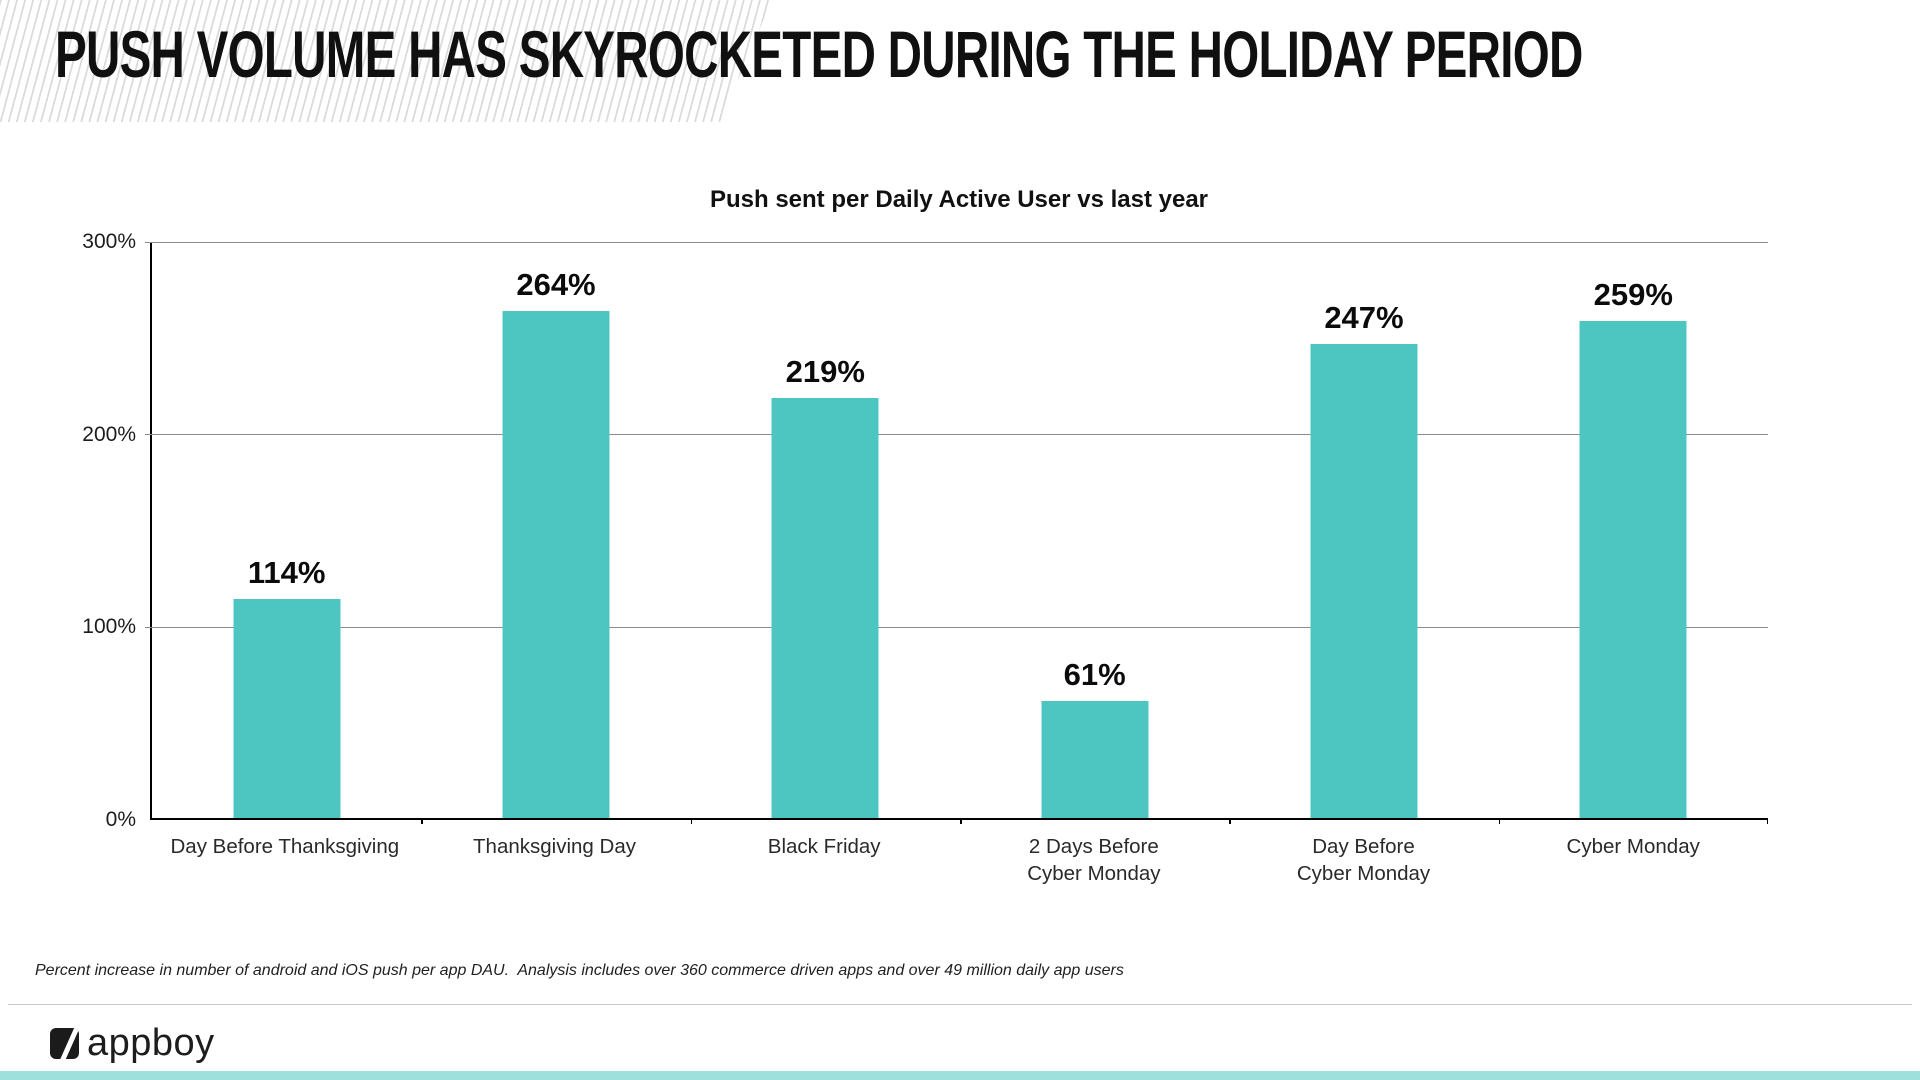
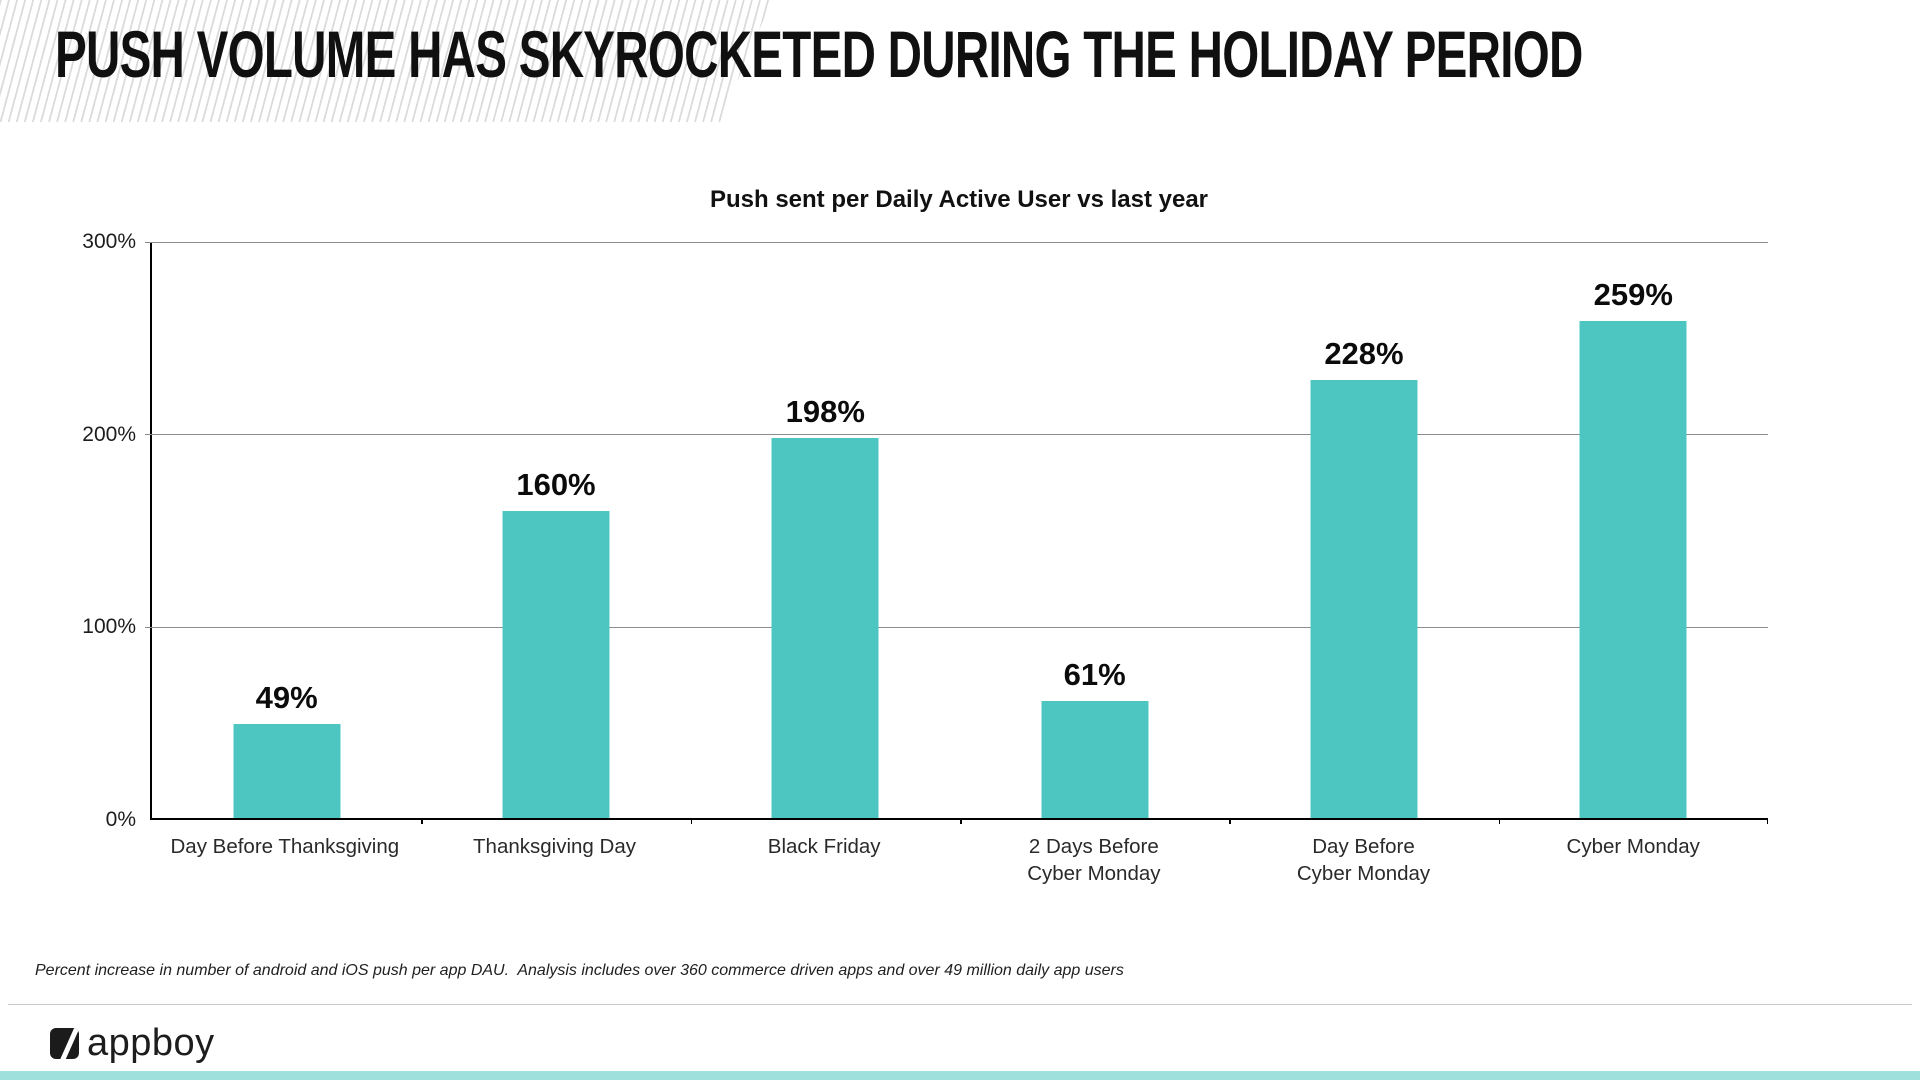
Day Before Thanksgiving: 114% -> 49%
Thanksgiving Day: 264% -> 160%
Black Friday: 219% -> 198%
Day Before Cyber Monday: 247% -> 228%
